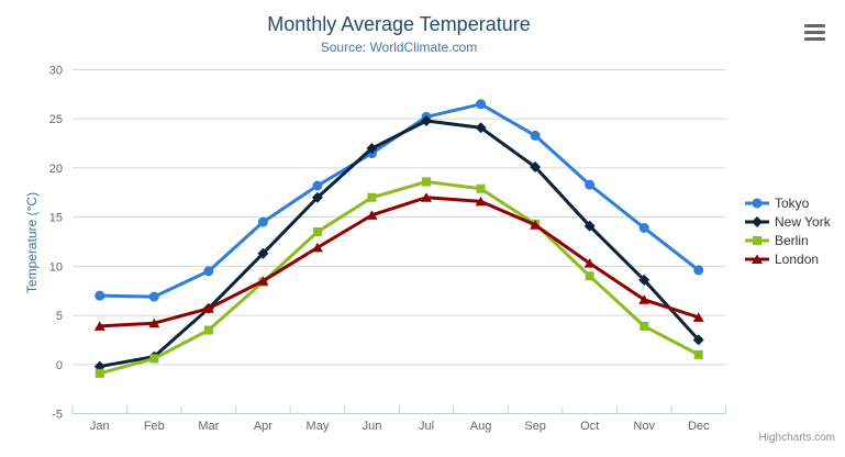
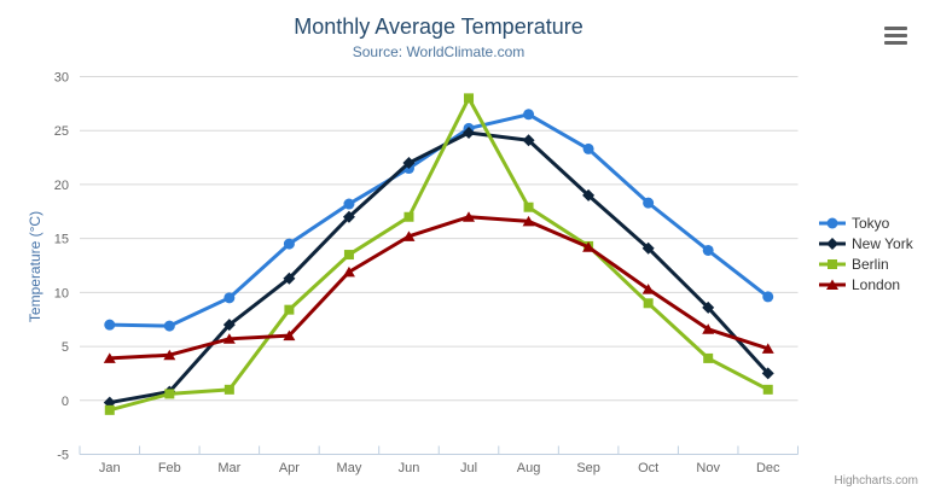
New York/Mar: 6 -> 7
Berlin/Mar: 4 -> 1
London/Apr: 8 -> 6
Berlin/Jul: 19 -> 28
New York/Sep: 20 -> 19
